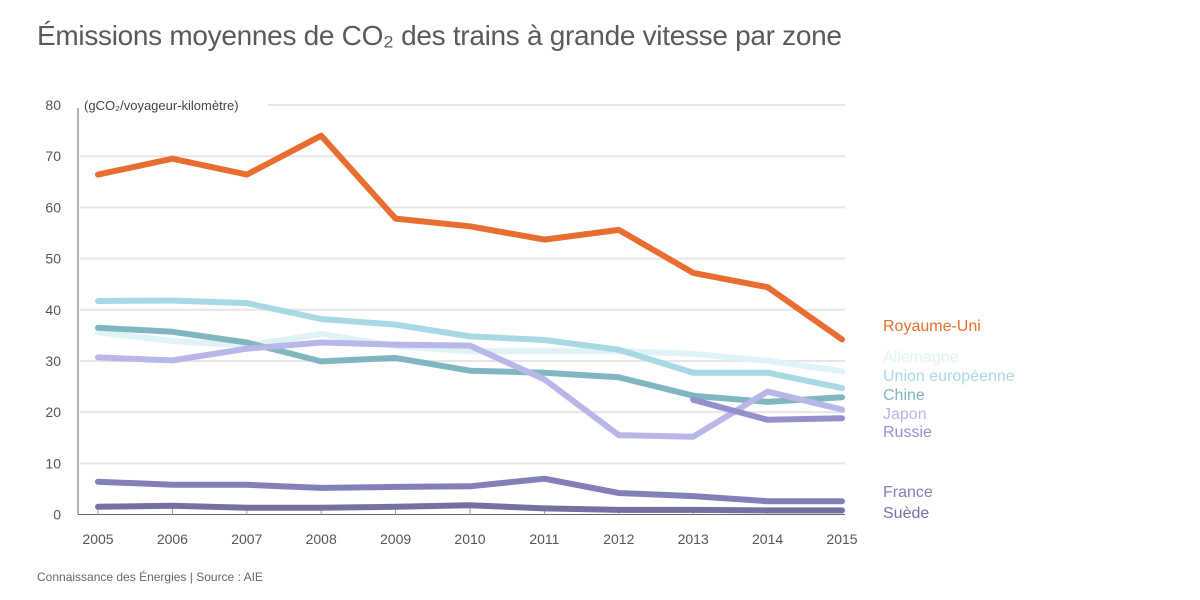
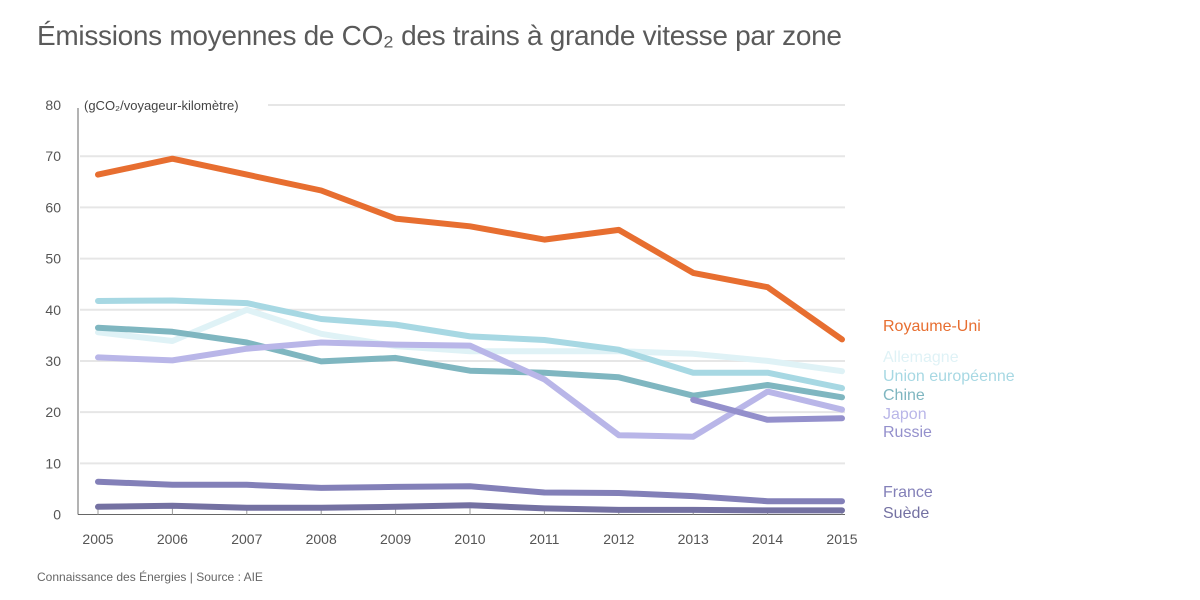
Allemagne/2007: 33 -> 40
Royaume-Uni/2008: 74 -> 63
France/2011: 7 -> 4
Chine/2014: 22 -> 25
